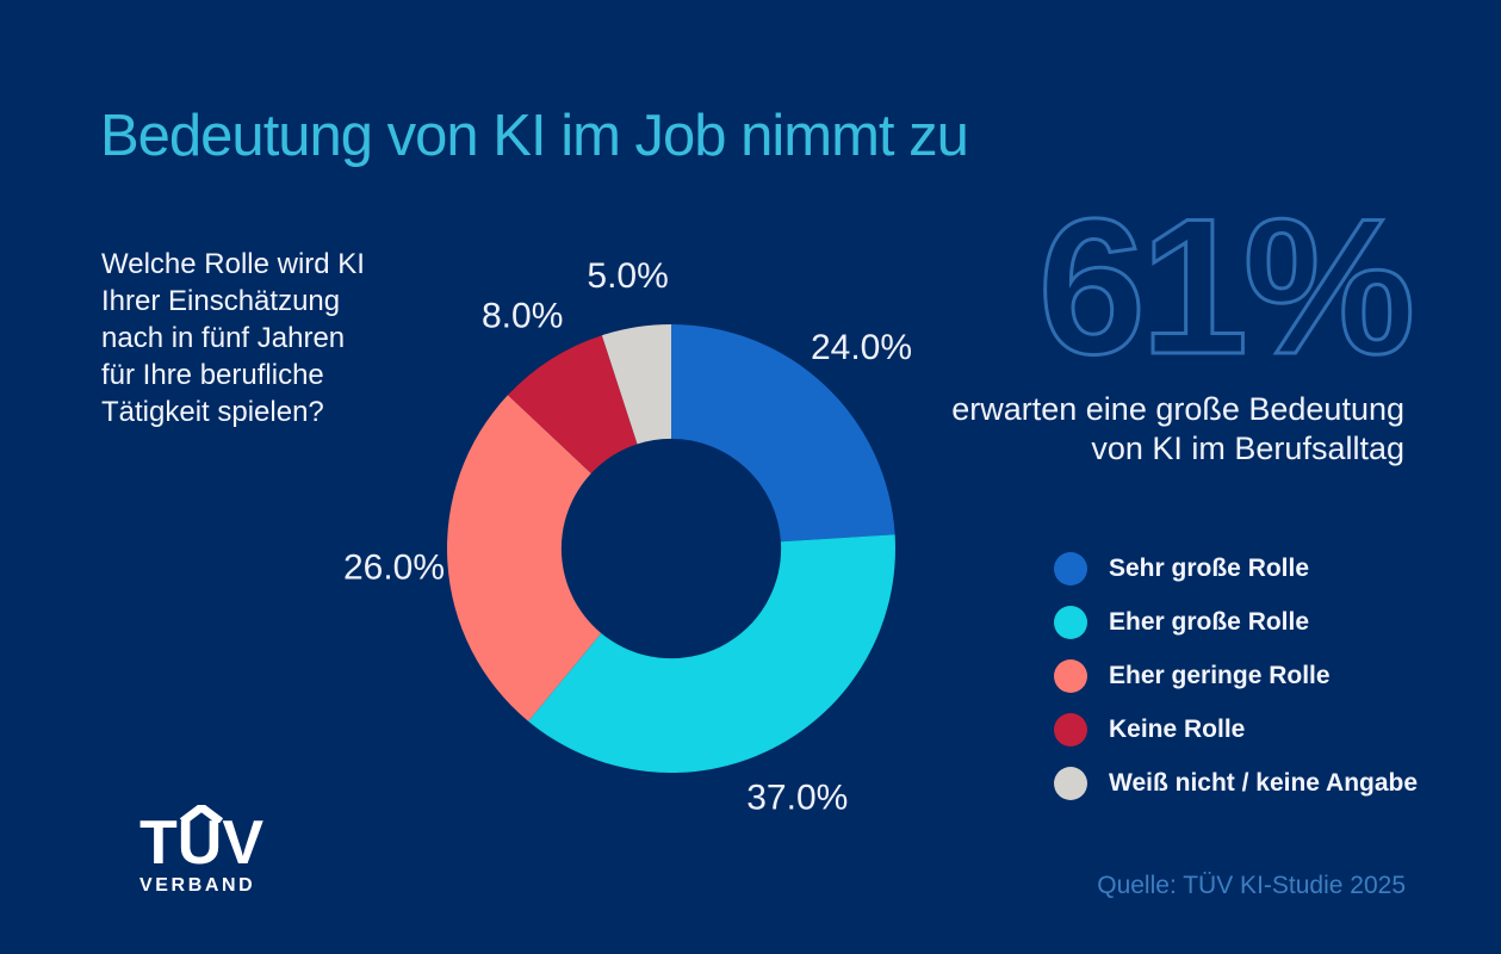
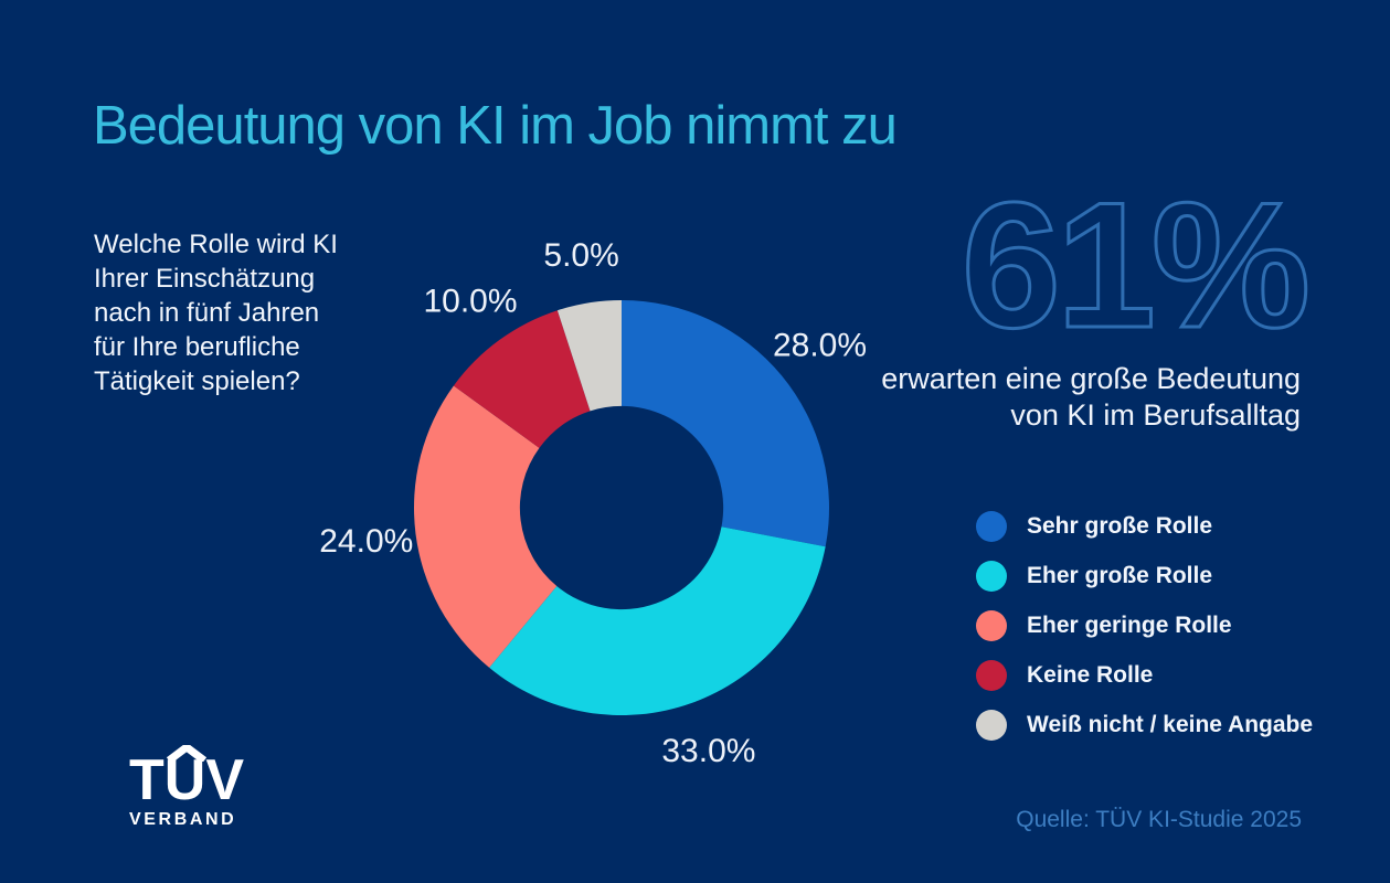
Sehr große Rolle: 24.0% -> 28.0%
Eher große Rolle: 37.0% -> 33.0%
Eher geringe Rolle: 26.0% -> 24.0%
Keine Rolle: 8.0% -> 10.0%
